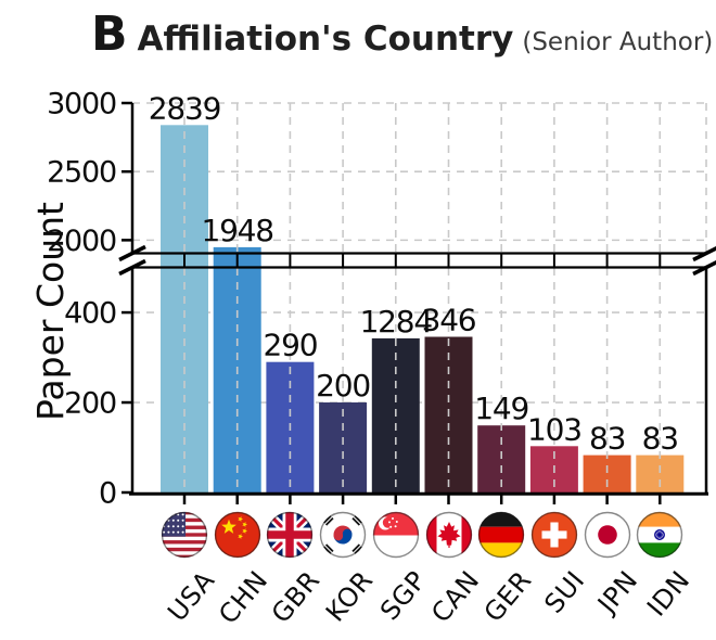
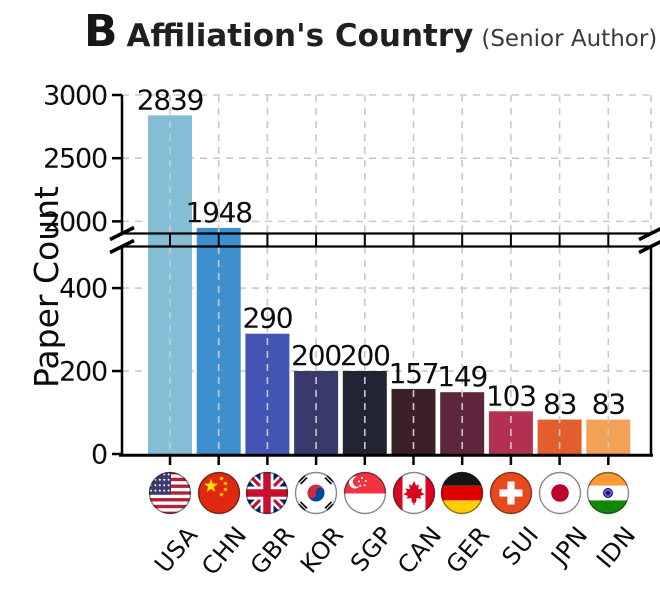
SGP: 1284 -> 200
CAN: 346 -> 157
